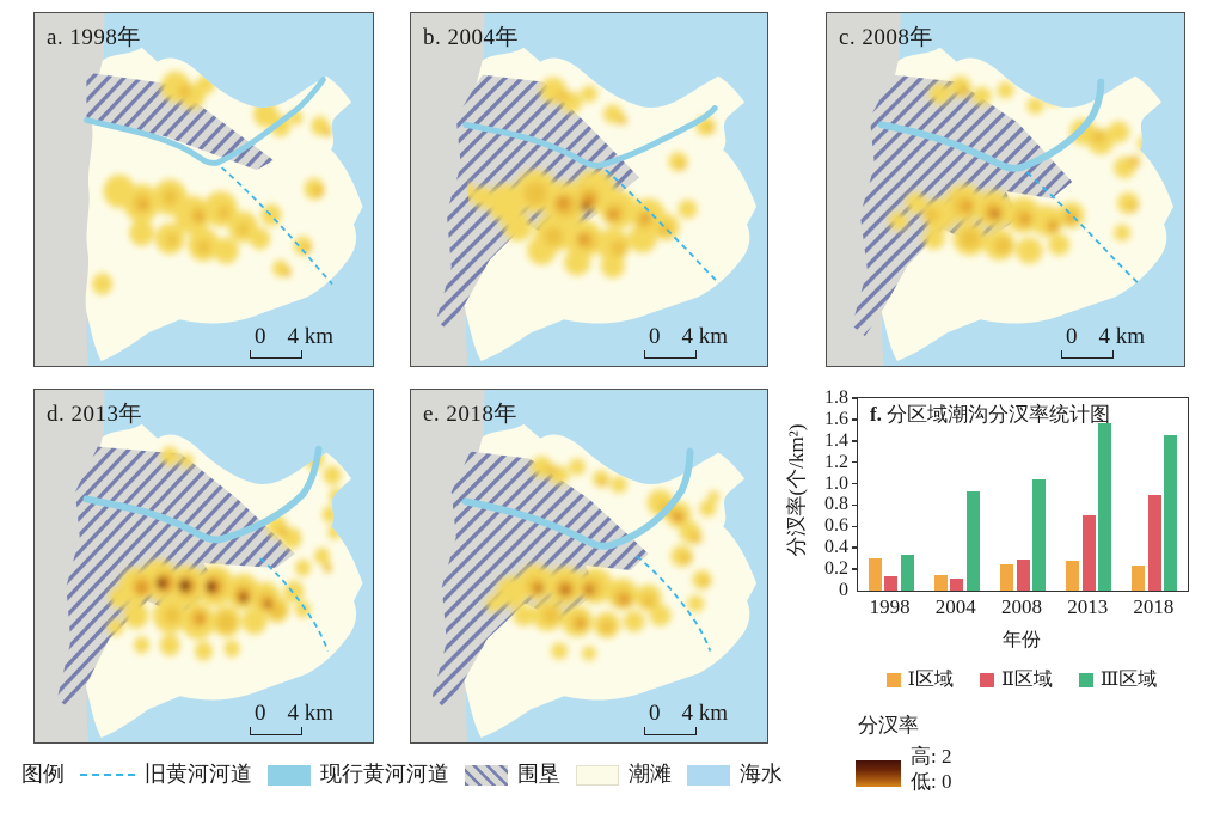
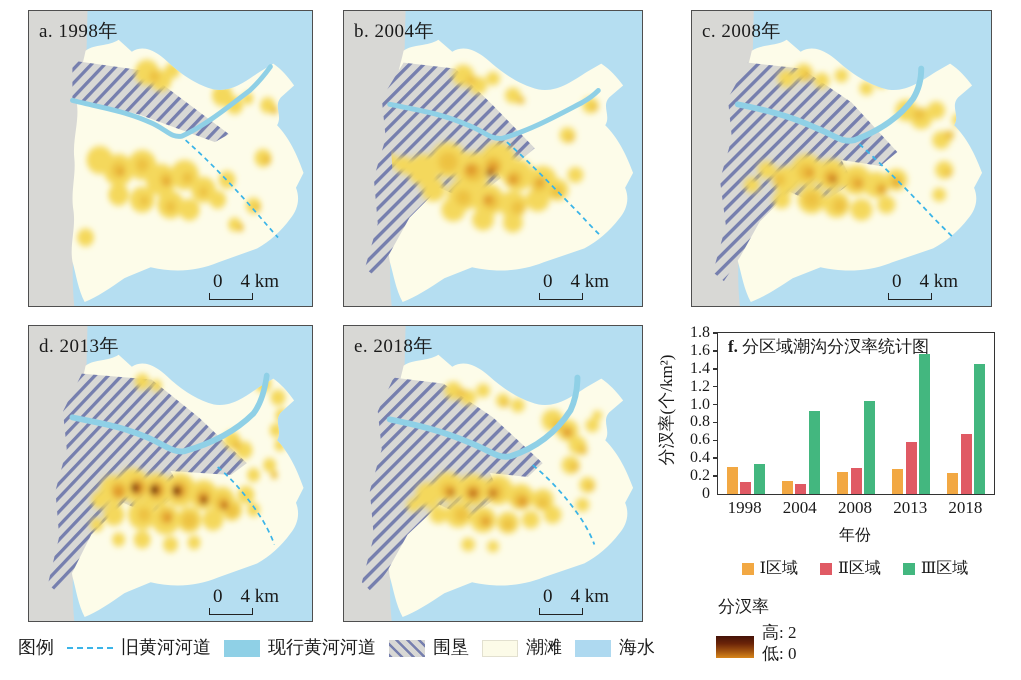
Ⅱ区域/2013: 0.7 -> 0.6
Ⅱ区域/2018: 0.9 -> 0.7
